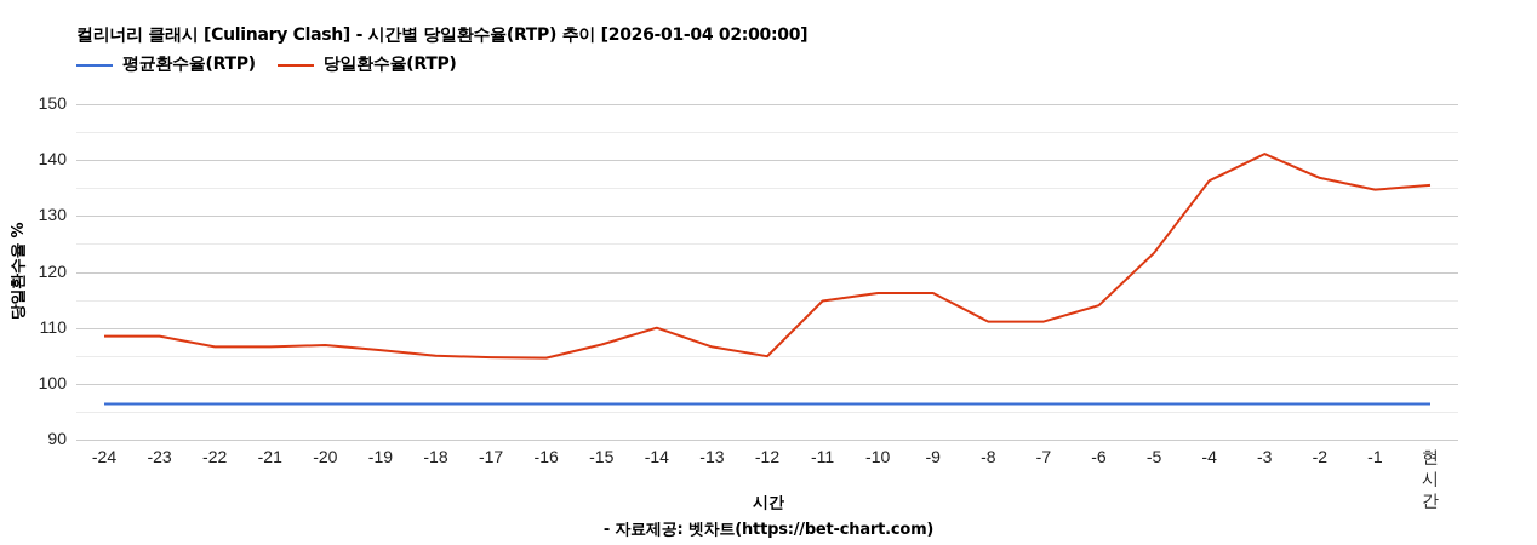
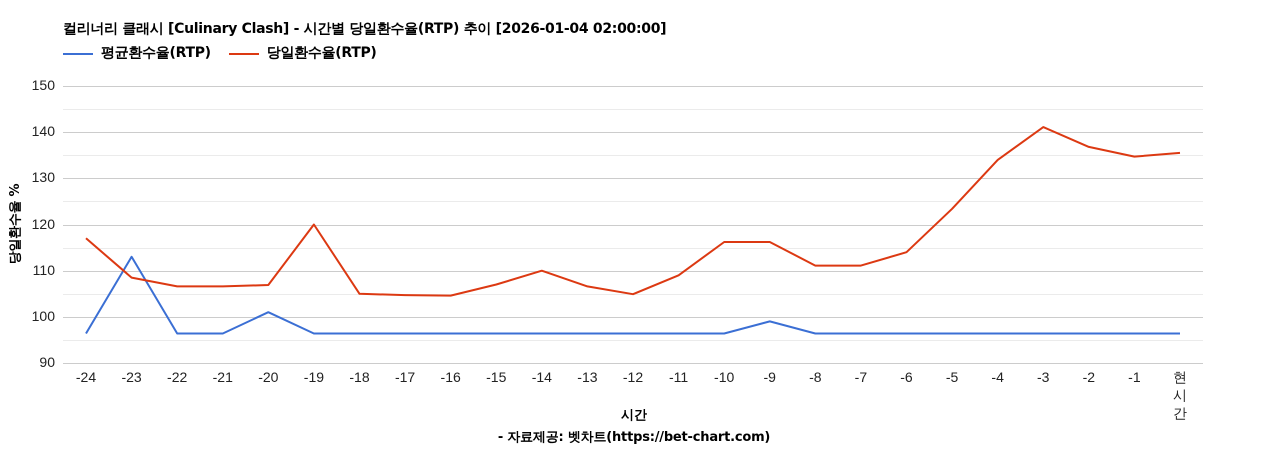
당일환수율(RTP)/-24: 108 -> 117
평균환수율(RTP)/-23: 96 -> 113
평균환수율(RTP)/-20: 96 -> 101
당일환수율(RTP)/-19: 106 -> 120
당일환수율(RTP)/-11: 115 -> 109
평균환수율(RTP)/-9: 96 -> 99
당일환수율(RTP)/-4: 136 -> 134
